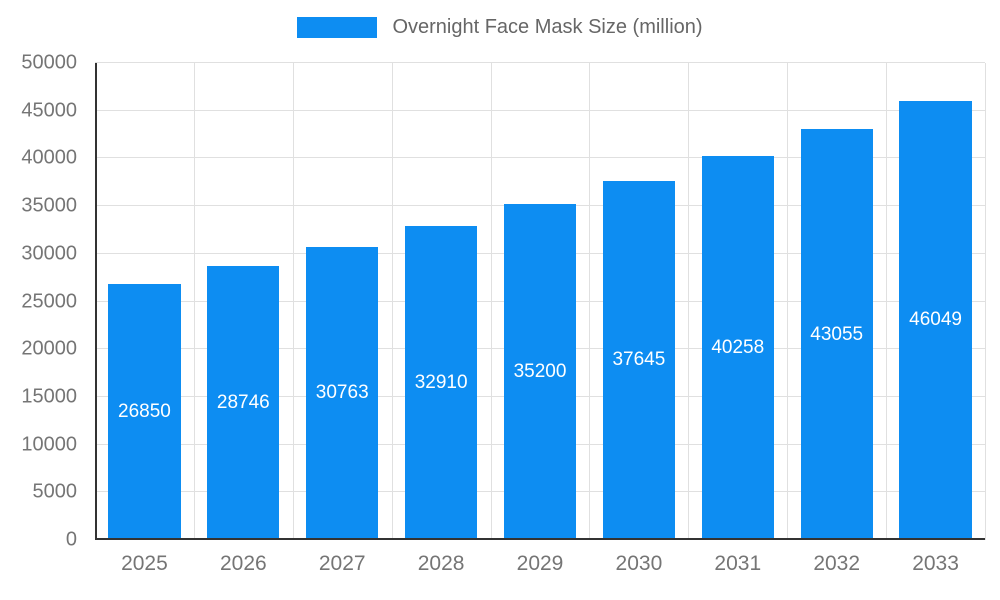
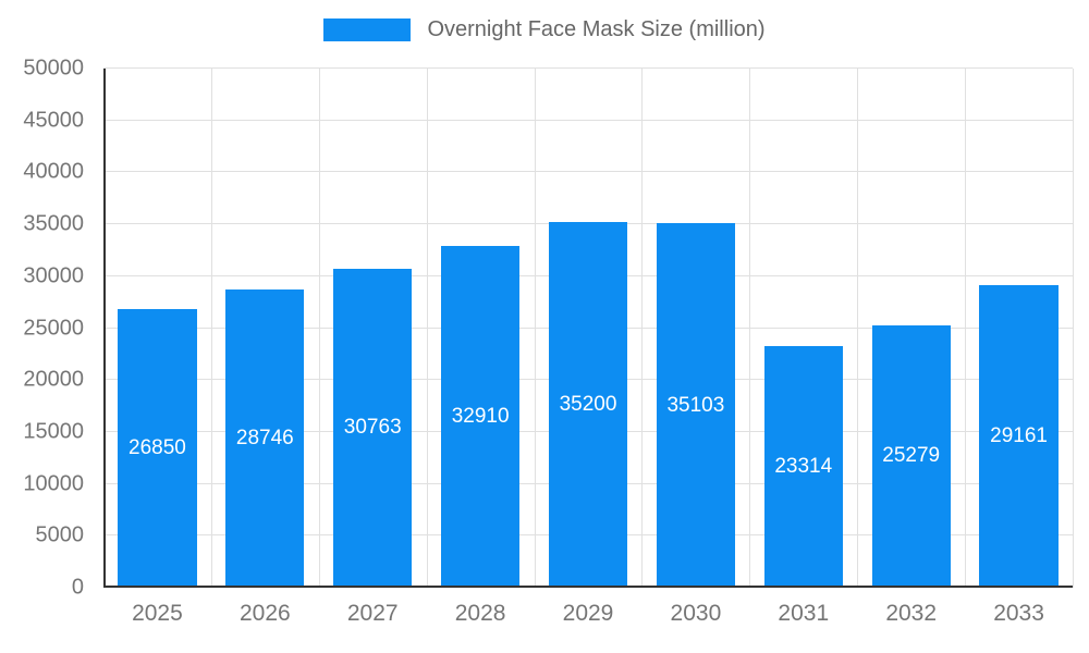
2030: 37645 -> 35103
2031: 40258 -> 23314
2032: 43055 -> 25279
2033: 46049 -> 29161
